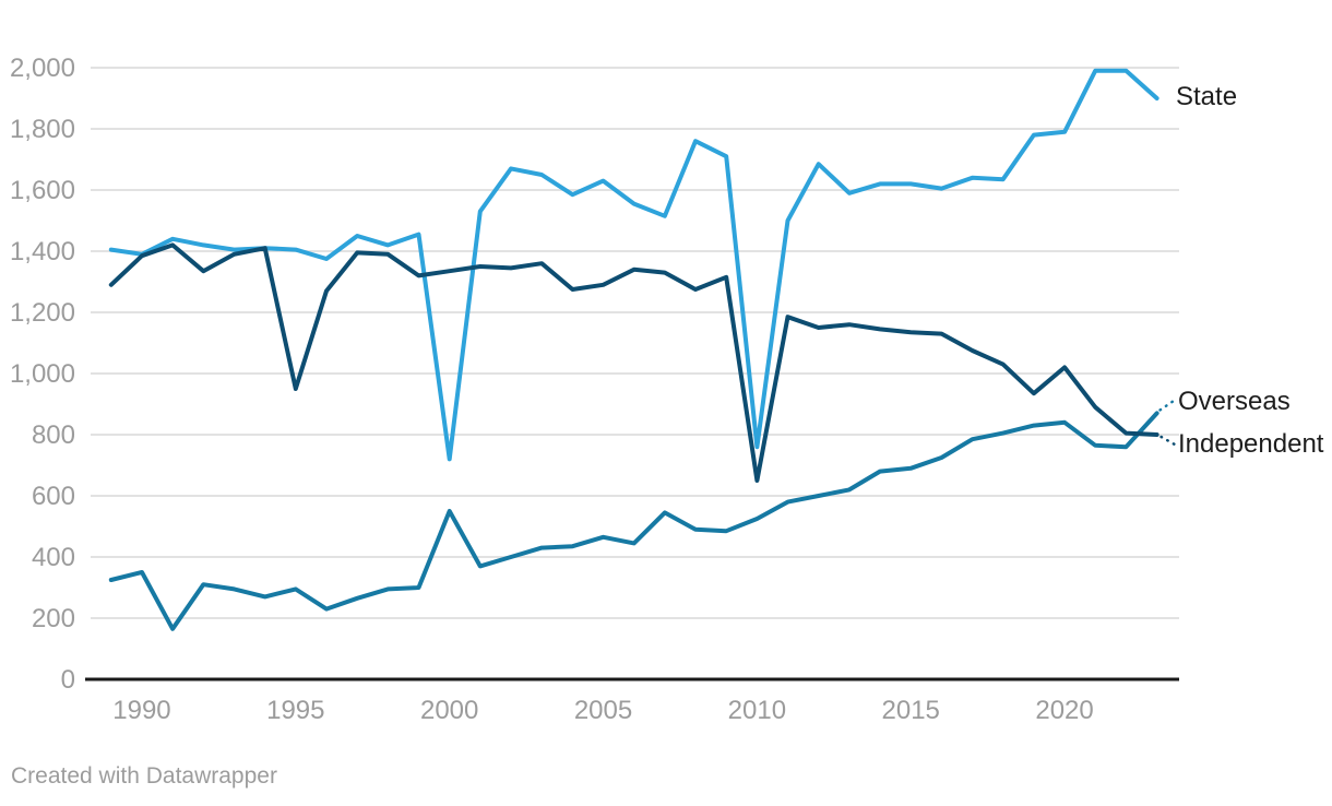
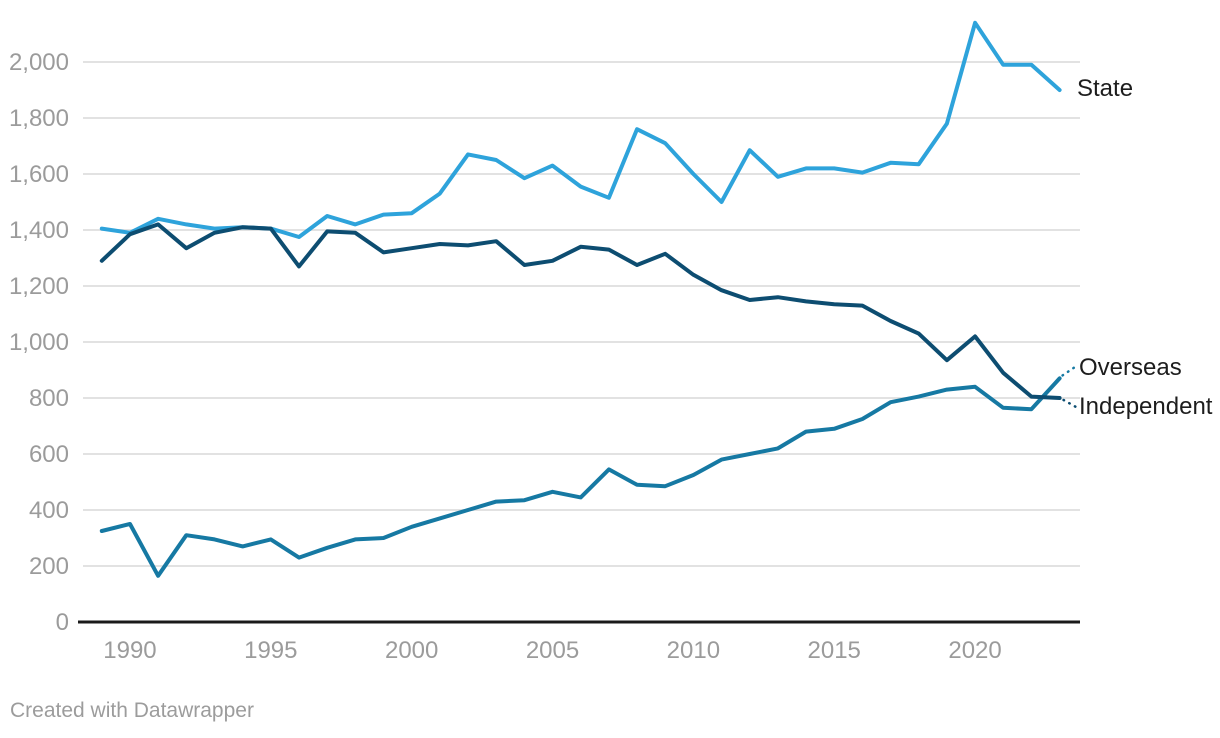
Independent/1995: 950 -> 1400
State/2000: 720 -> 1460
Overseas/2000: 550 -> 340
State/2010: 760 -> 1600
Independent/2010: 650 -> 1240
State/2020: 1790 -> 2140
